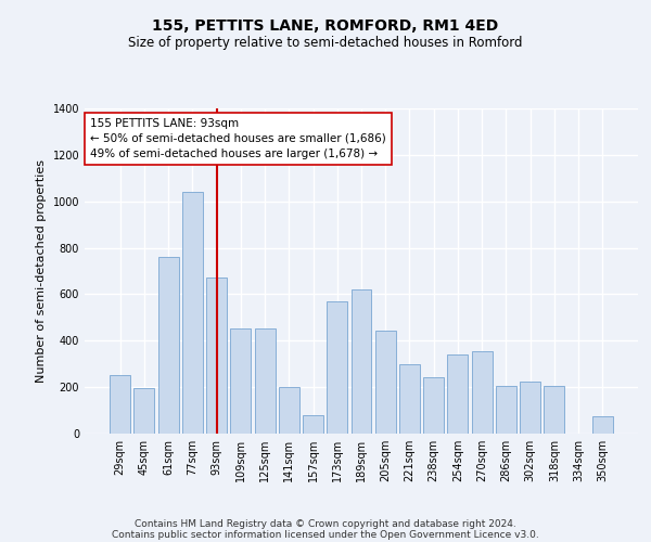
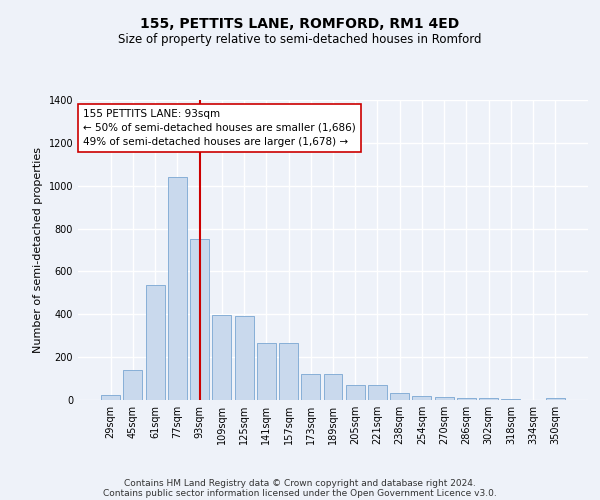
29sqm: 250 -> 25
45sqm: 195 -> 140
61sqm: 760 -> 535
93sqm: 670 -> 750
109sqm: 455 -> 395
125sqm: 455 -> 390
141sqm: 200 -> 265
157sqm: 80 -> 265
173sqm: 570 -> 120
189sqm: 620 -> 120
205sqm: 445 -> 70
221sqm: 300 -> 70
238sqm: 245 -> 35
254sqm: 340 -> 20
270sqm: 355 -> 12
286sqm: 205 -> 10
302sqm: 225 -> 8
318sqm: 205 -> 5
350sqm: 75 -> 10
